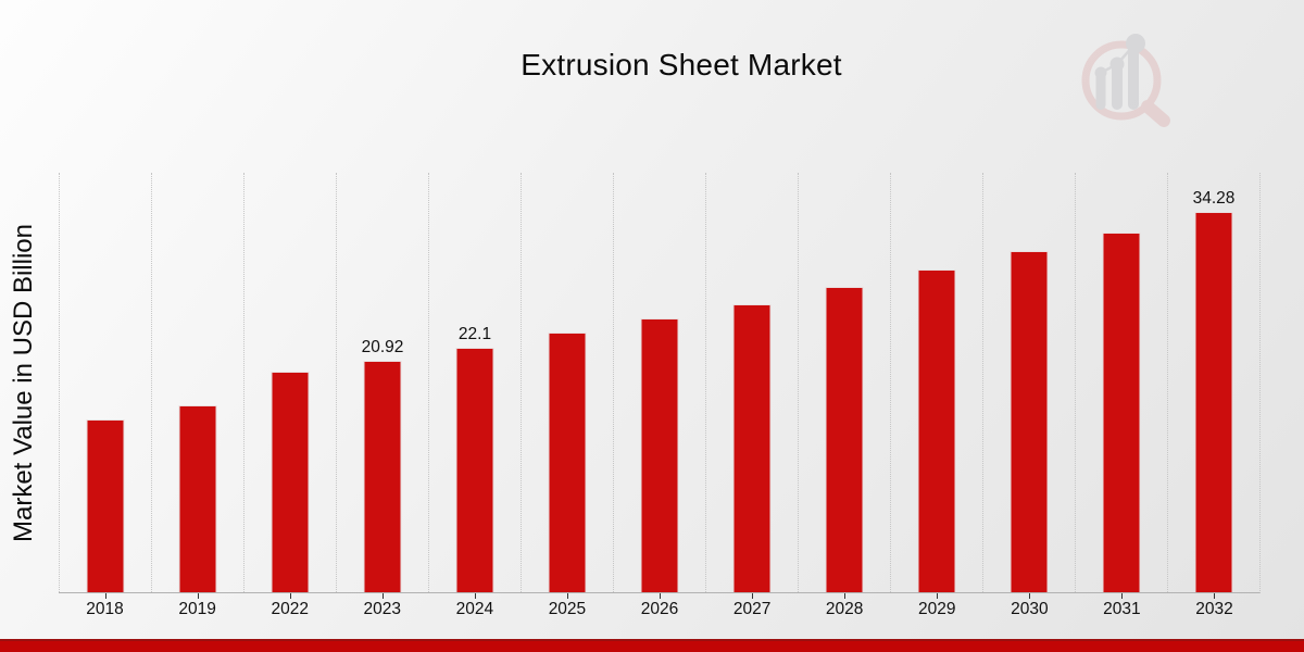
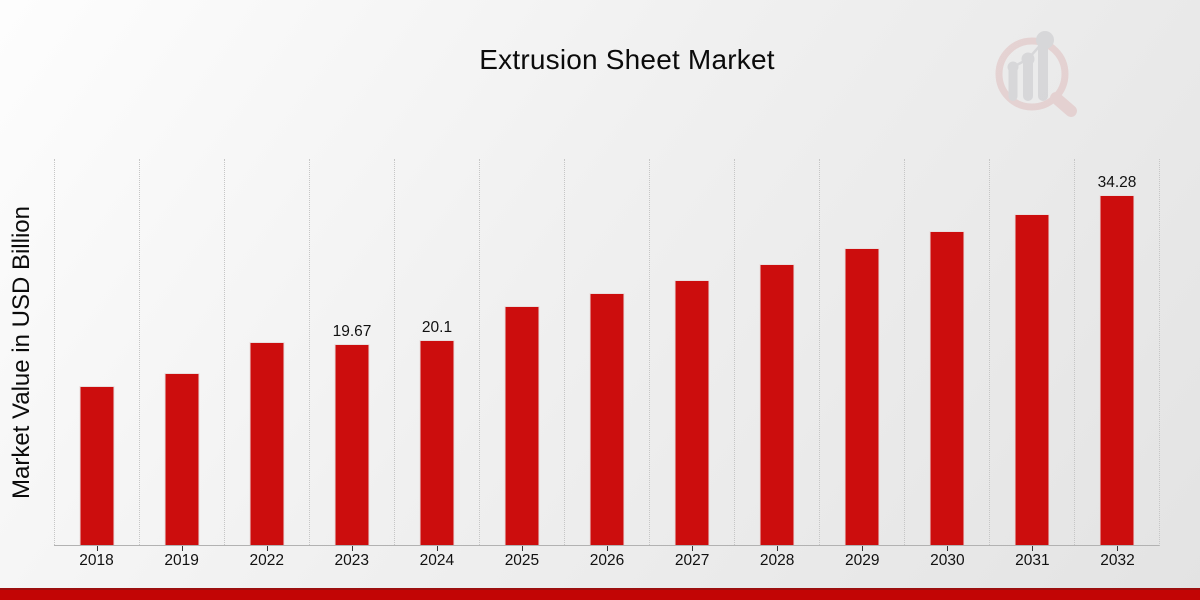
2023: 20.92 -> 19.67
2024: 22.1 -> 20.1
